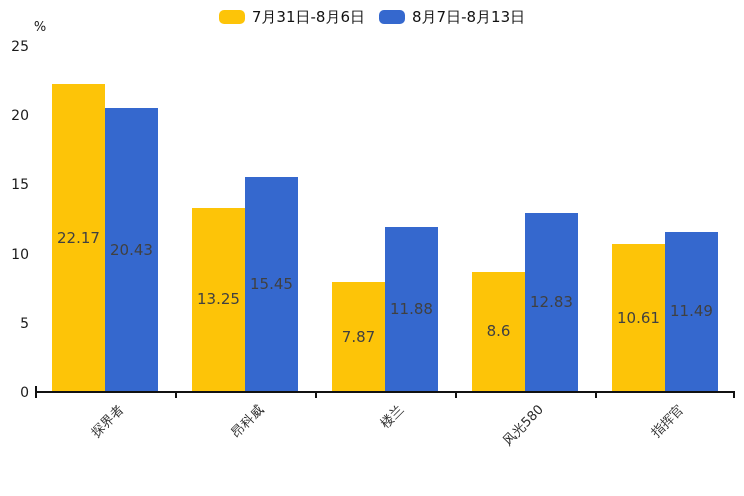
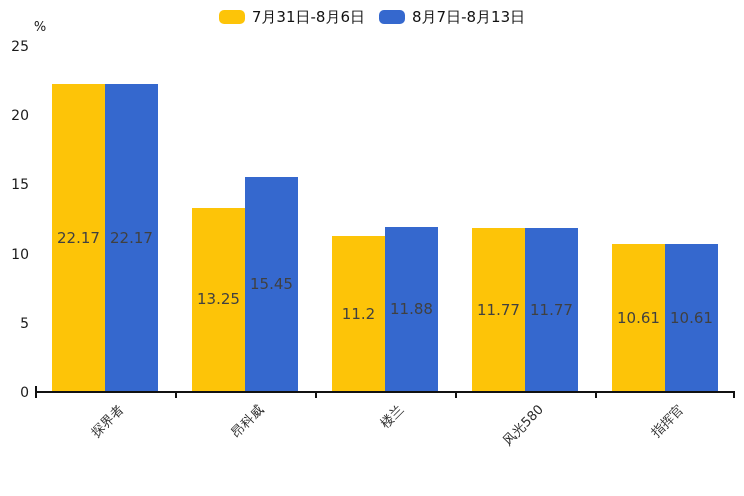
8月7日-8月13日/探界者: 20.43 -> 22.17
7月31日-8月6日/楼兰: 7.87 -> 11.2
7月31日-8月6日/风光580: 8.6 -> 11.77
8月7日-8月13日/风光580: 12.83 -> 11.77
8月7日-8月13日/指挥官: 11.49 -> 10.61
